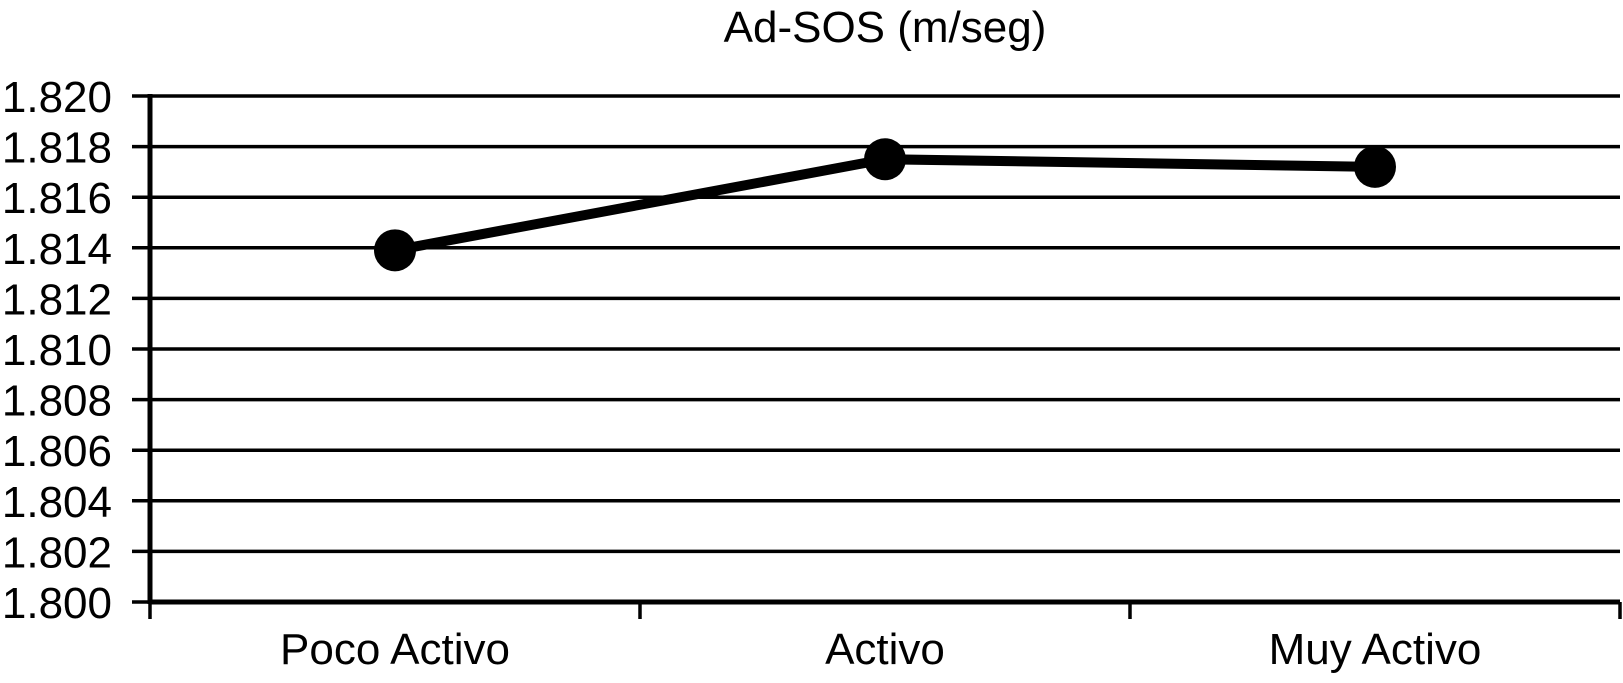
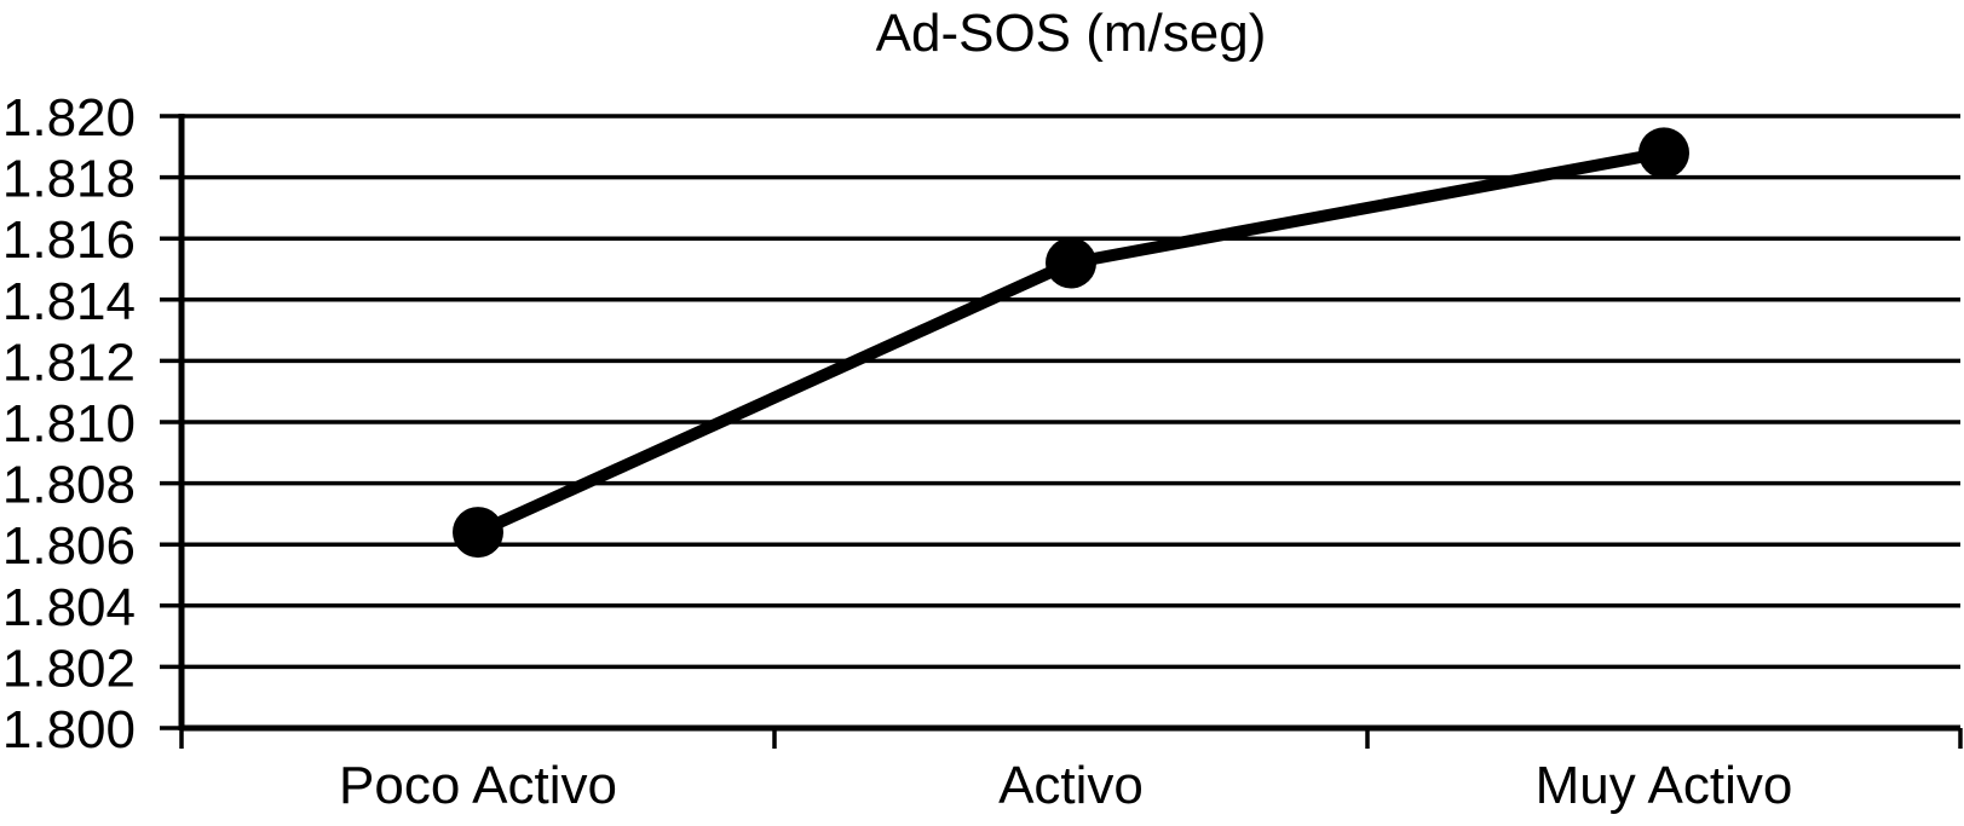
Poco Activo: 1.8139 -> 1.8064
Activo: 1.8175 -> 1.8152
Muy Activo: 1.8172 -> 1.8188
